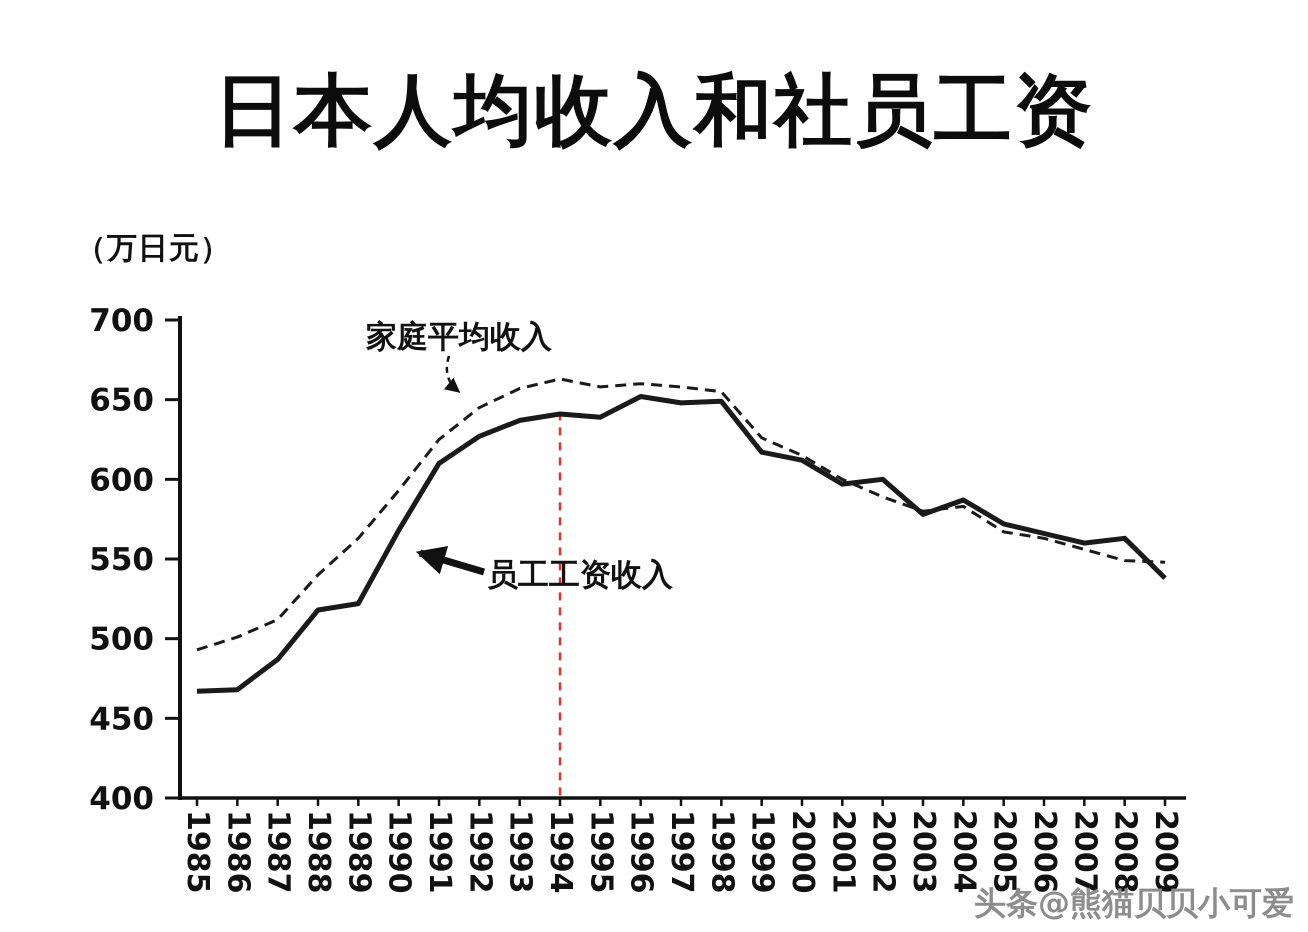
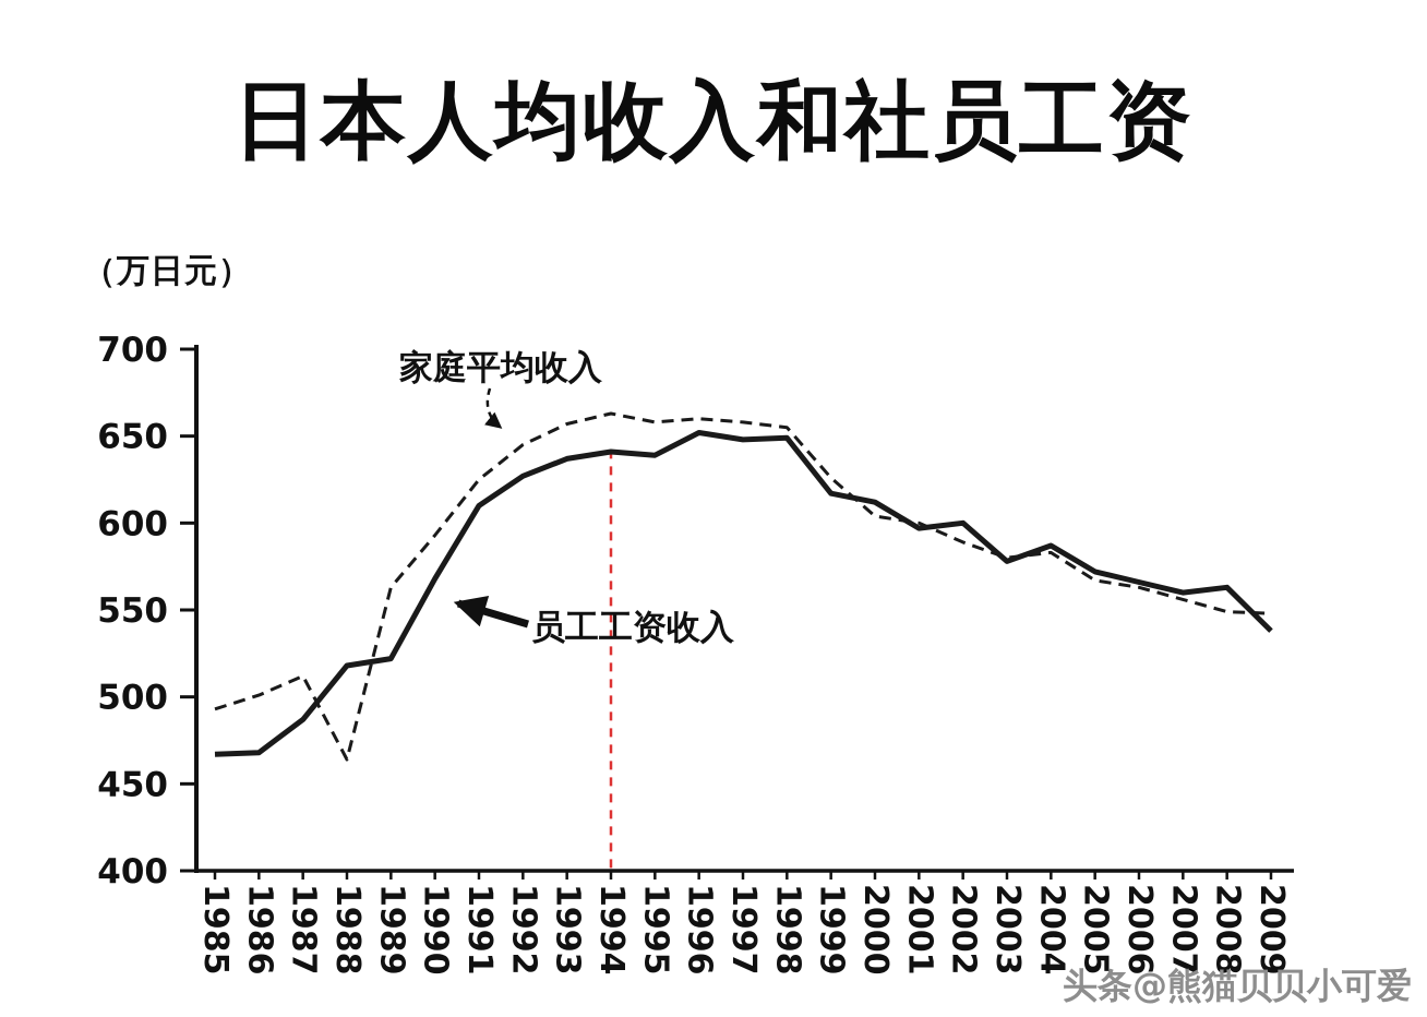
家庭平均收入/1988: 540 -> 464
家庭平均收入/2000: 615 -> 604
